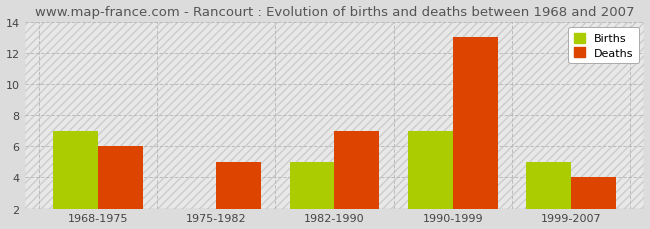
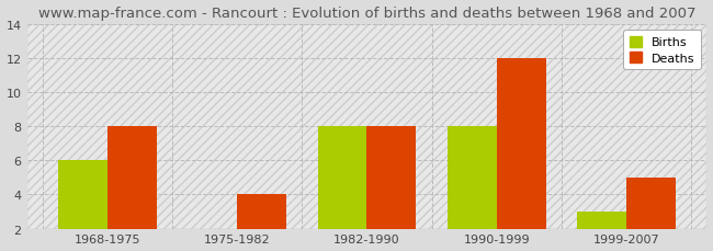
Births/1968-1975: 7 -> 6
Deaths/1968-1975: 6 -> 8
Deaths/1975-1982: 5 -> 4
Births/1982-1990: 5 -> 8
Deaths/1982-1990: 7 -> 8
Births/1990-1999: 7 -> 8
Deaths/1990-1999: 13 -> 12
Births/1999-2007: 5 -> 3
Deaths/1999-2007: 4 -> 5
